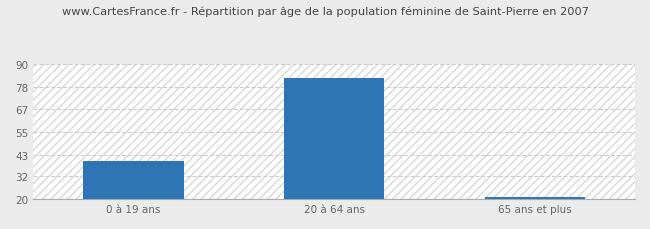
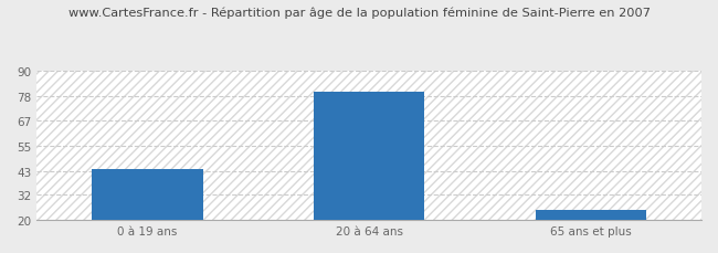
0 à 19 ans: 40 -> 44
20 à 64 ans: 83 -> 80
65 ans et plus: 21 -> 25
